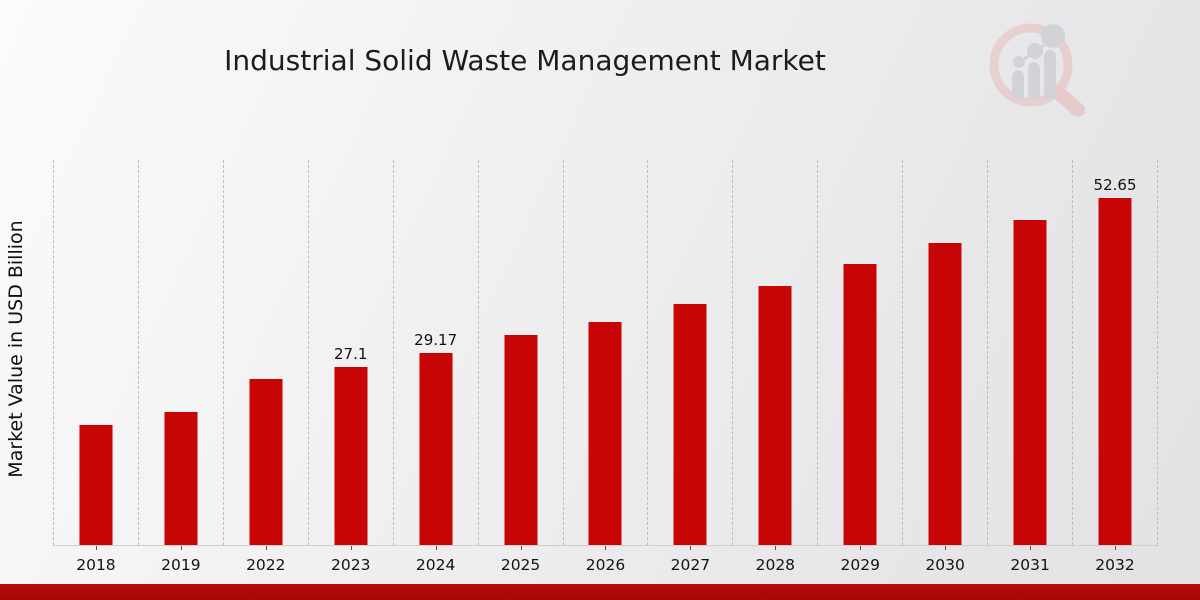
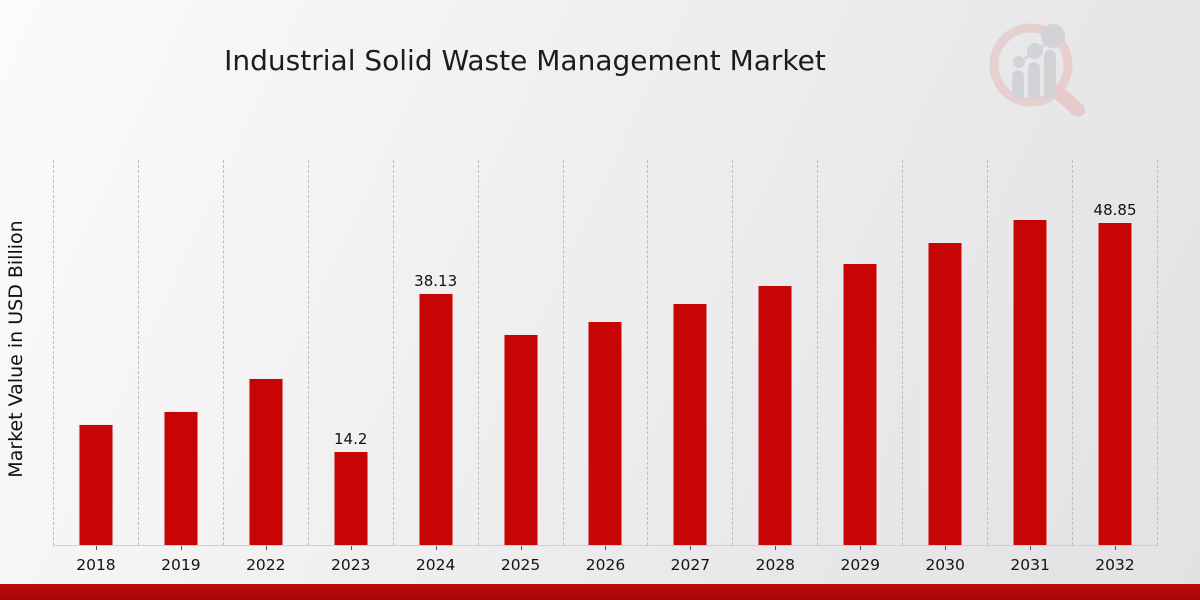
2023: 27.1 -> 14.2
2024: 29.17 -> 38.13
2032: 52.65 -> 48.85
